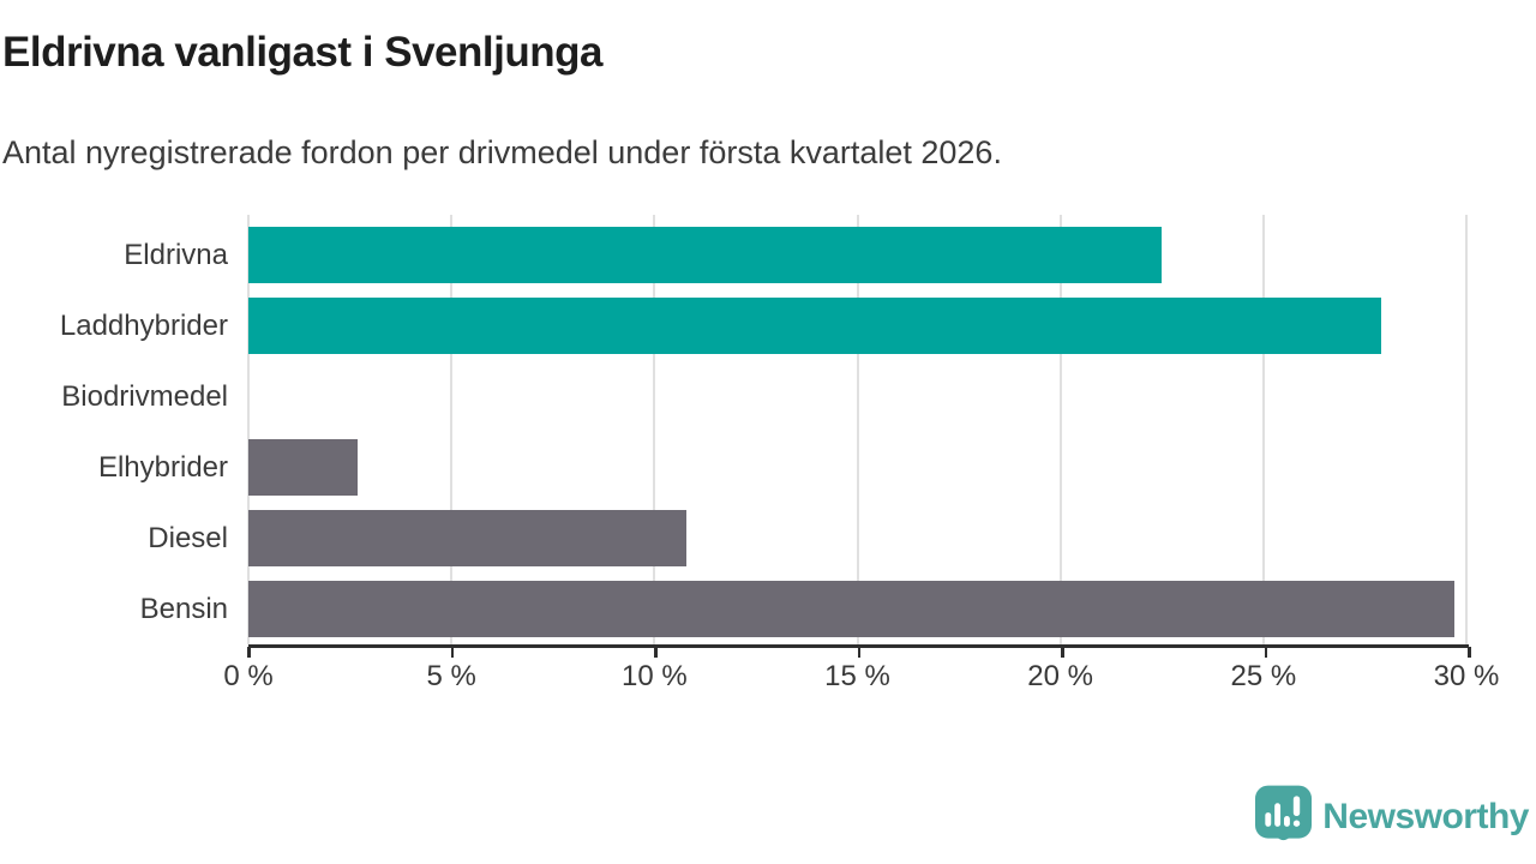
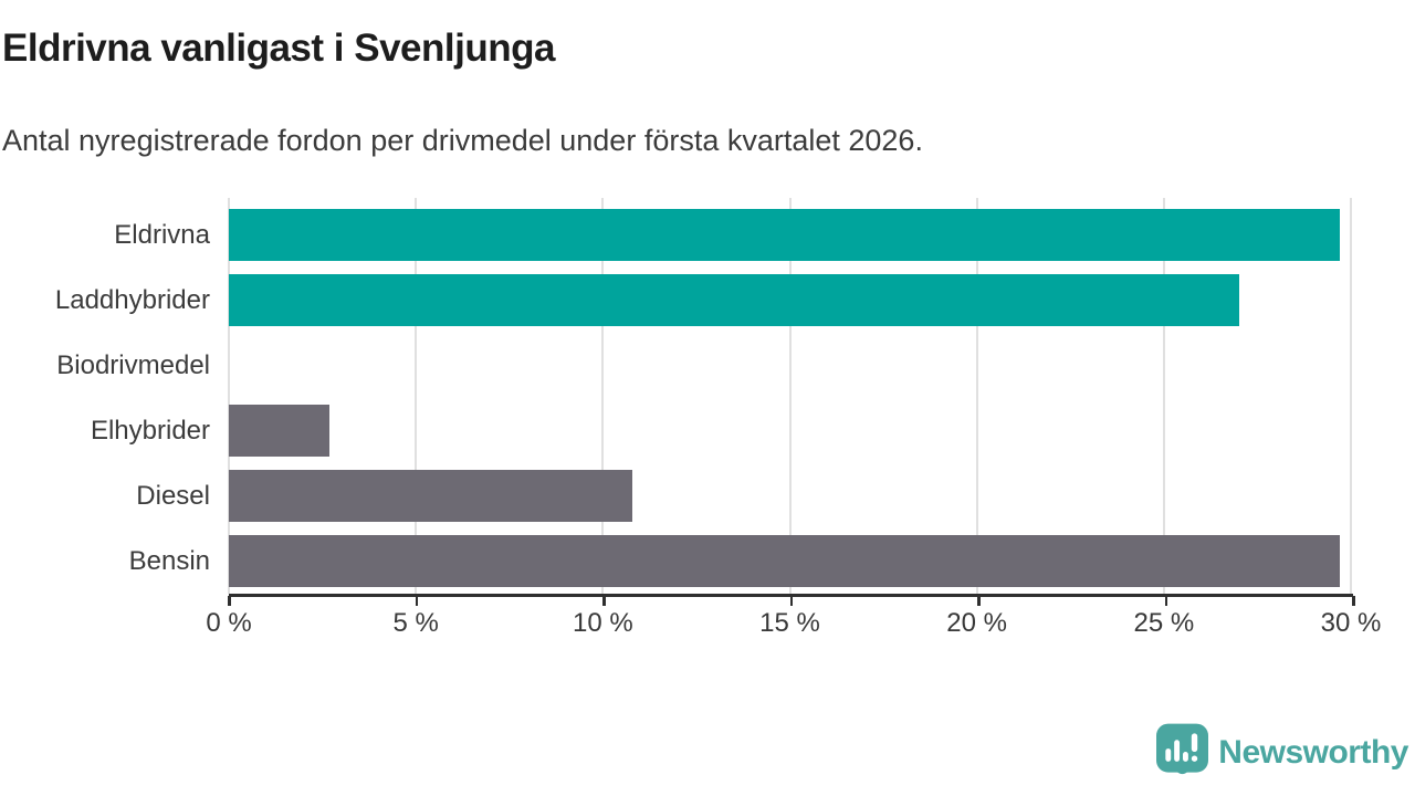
Eldrivna: 22.5% -> 29.7%
Laddhybrider: 27.9% -> 27.0%
